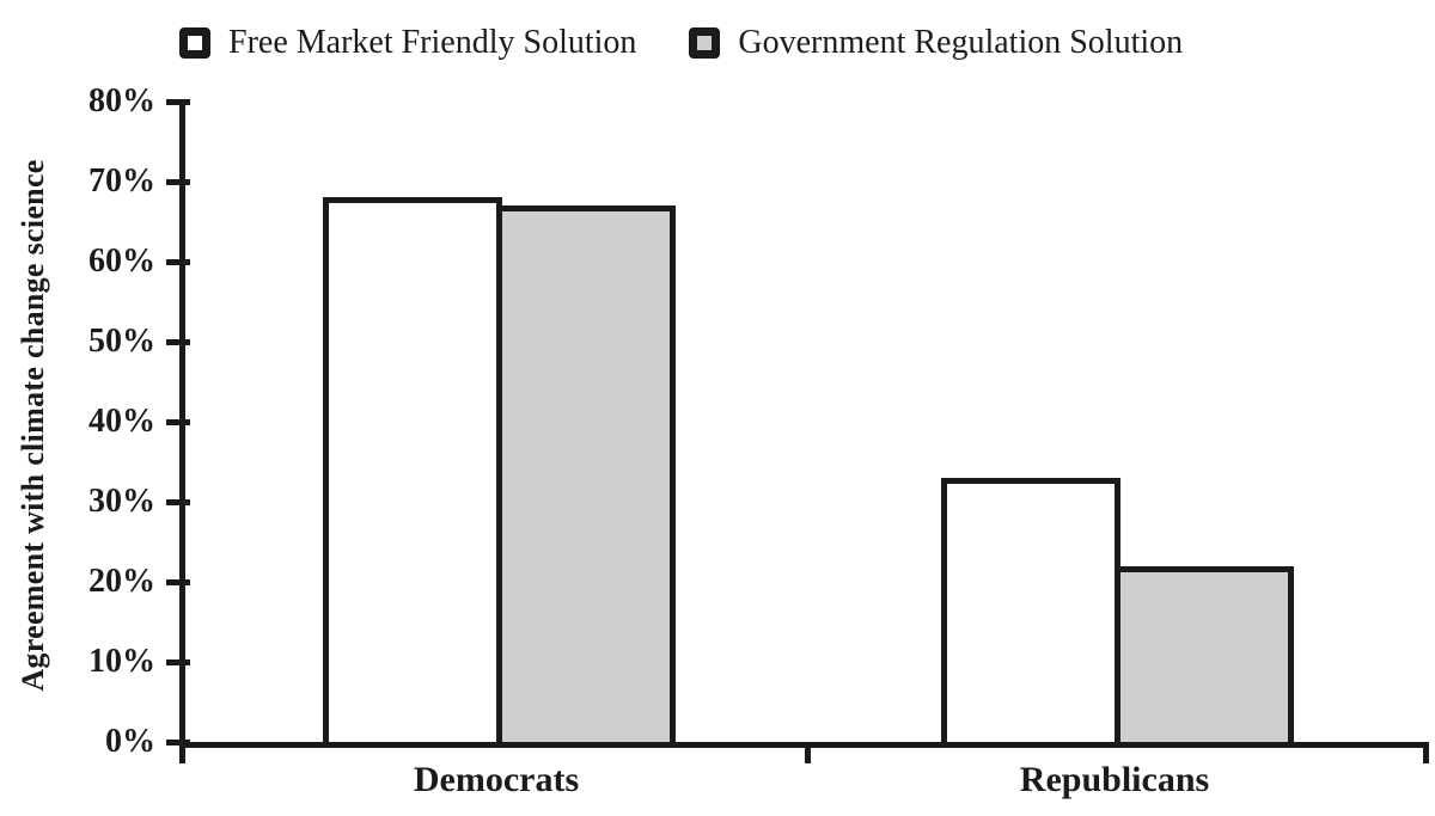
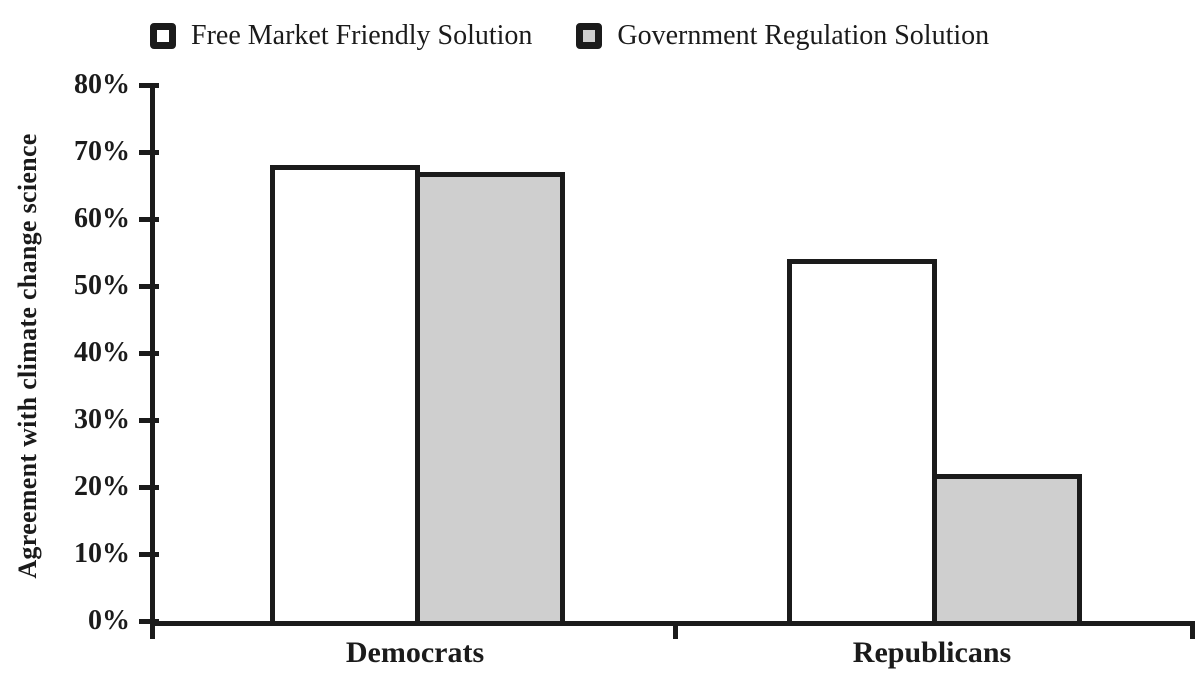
Free Market Friendly Solution/Republicans: 33% -> 54%
